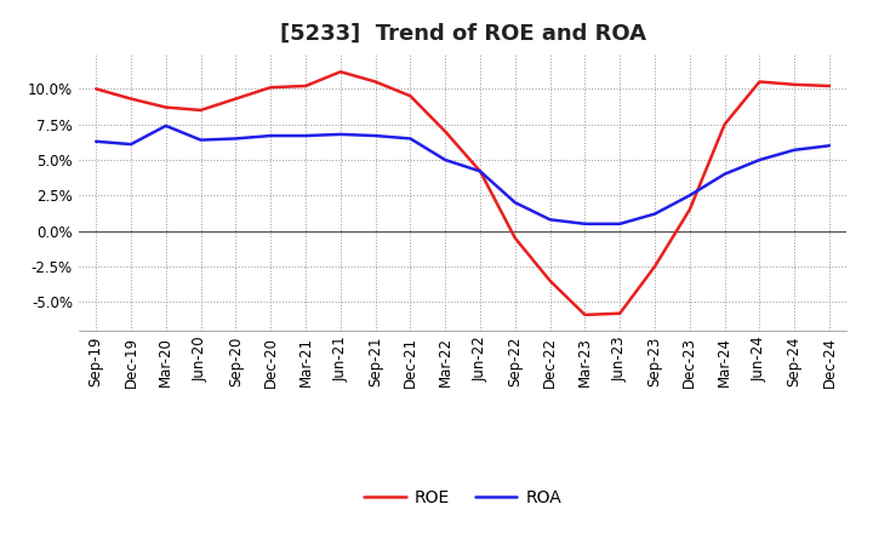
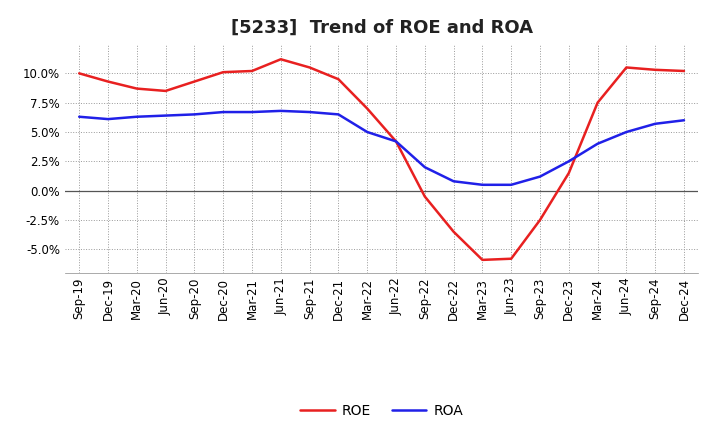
ROA/Mar-20: 7.4% -> 6.3%
